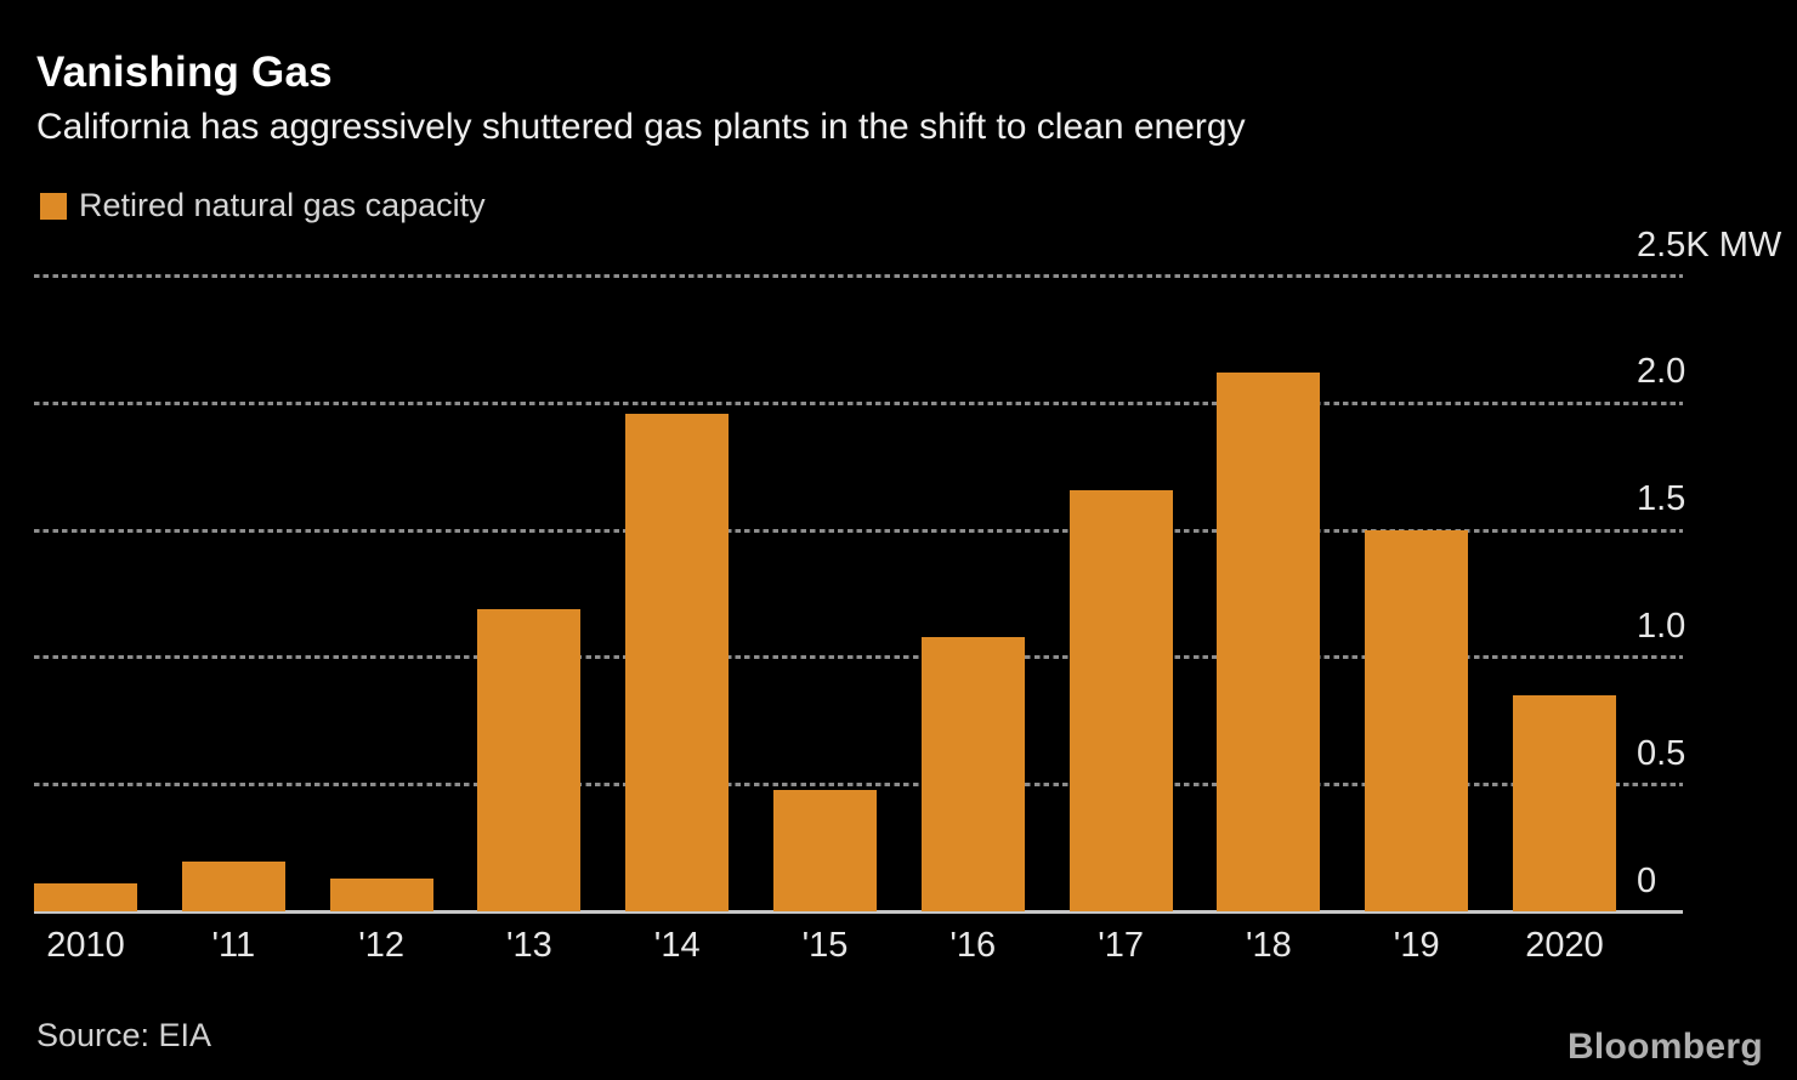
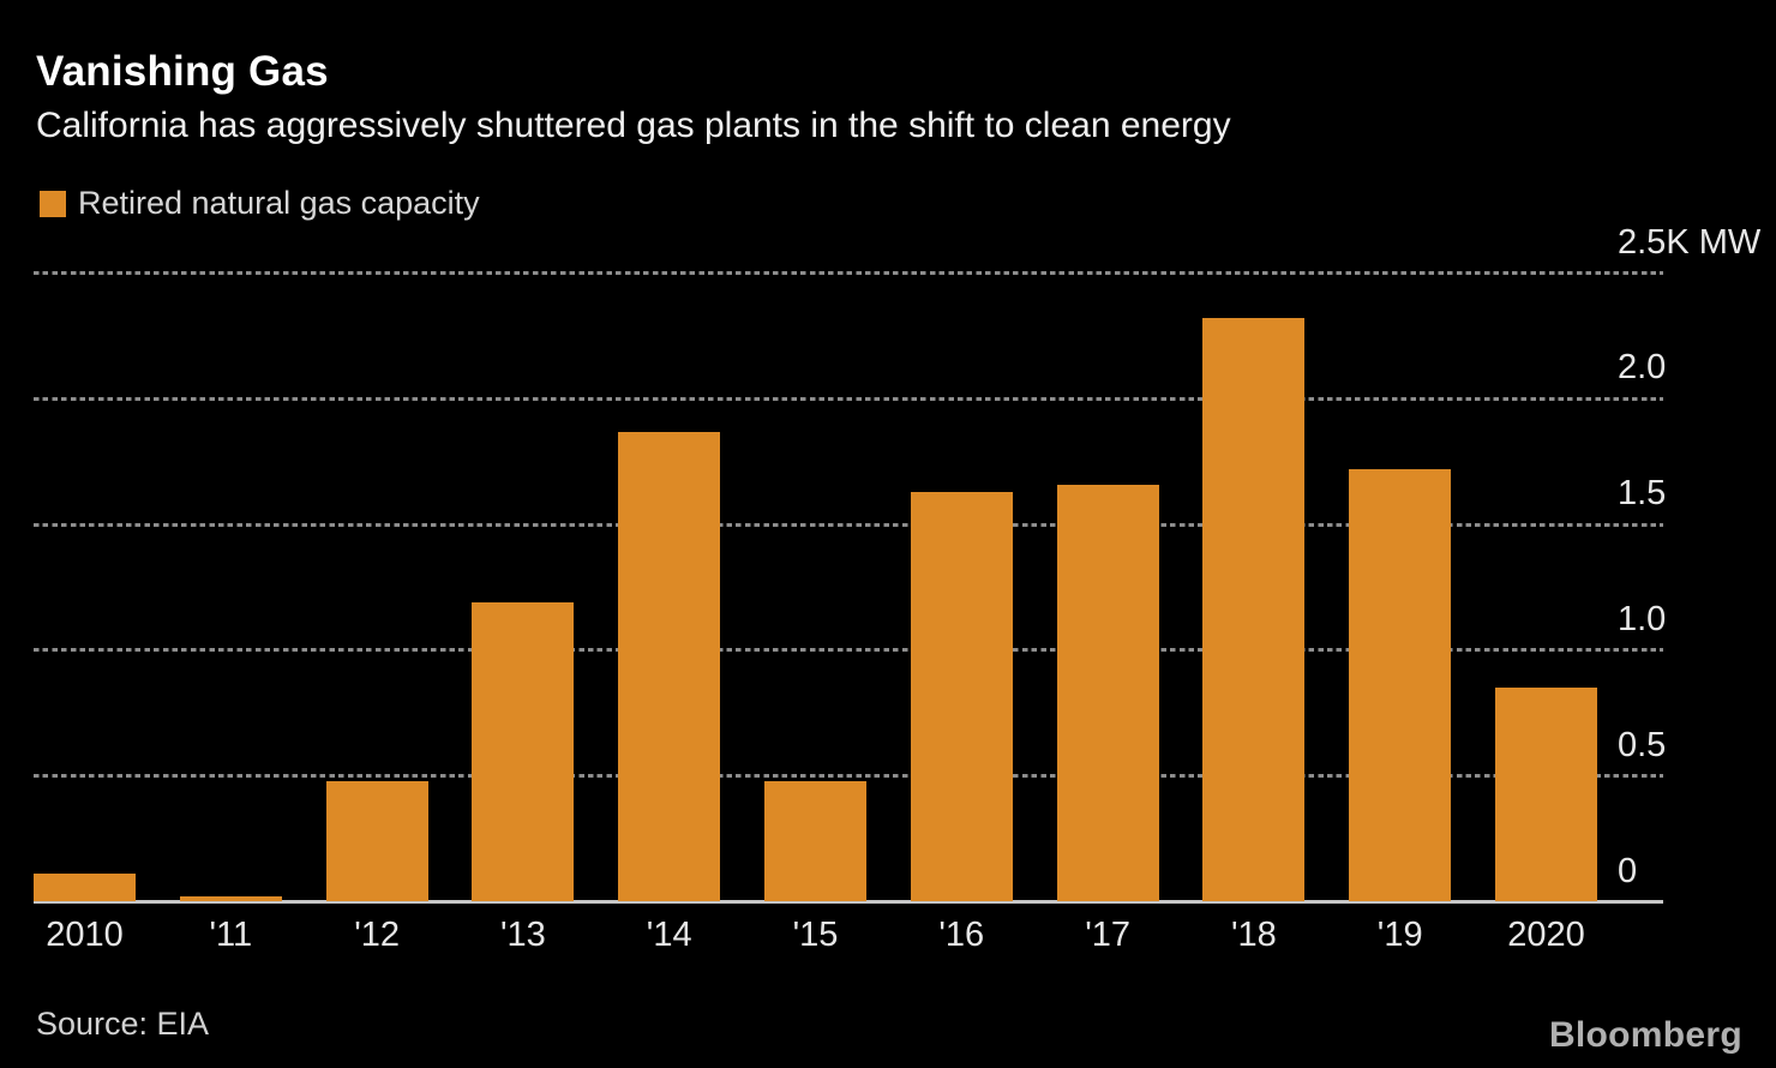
'11: 0.20 -> 0.02
'12: 0.13 -> 0.48
'14: 1.96 -> 1.87
'16: 1.08 -> 1.63
'18: 2.12 -> 2.32
'19: 1.50 -> 1.72
